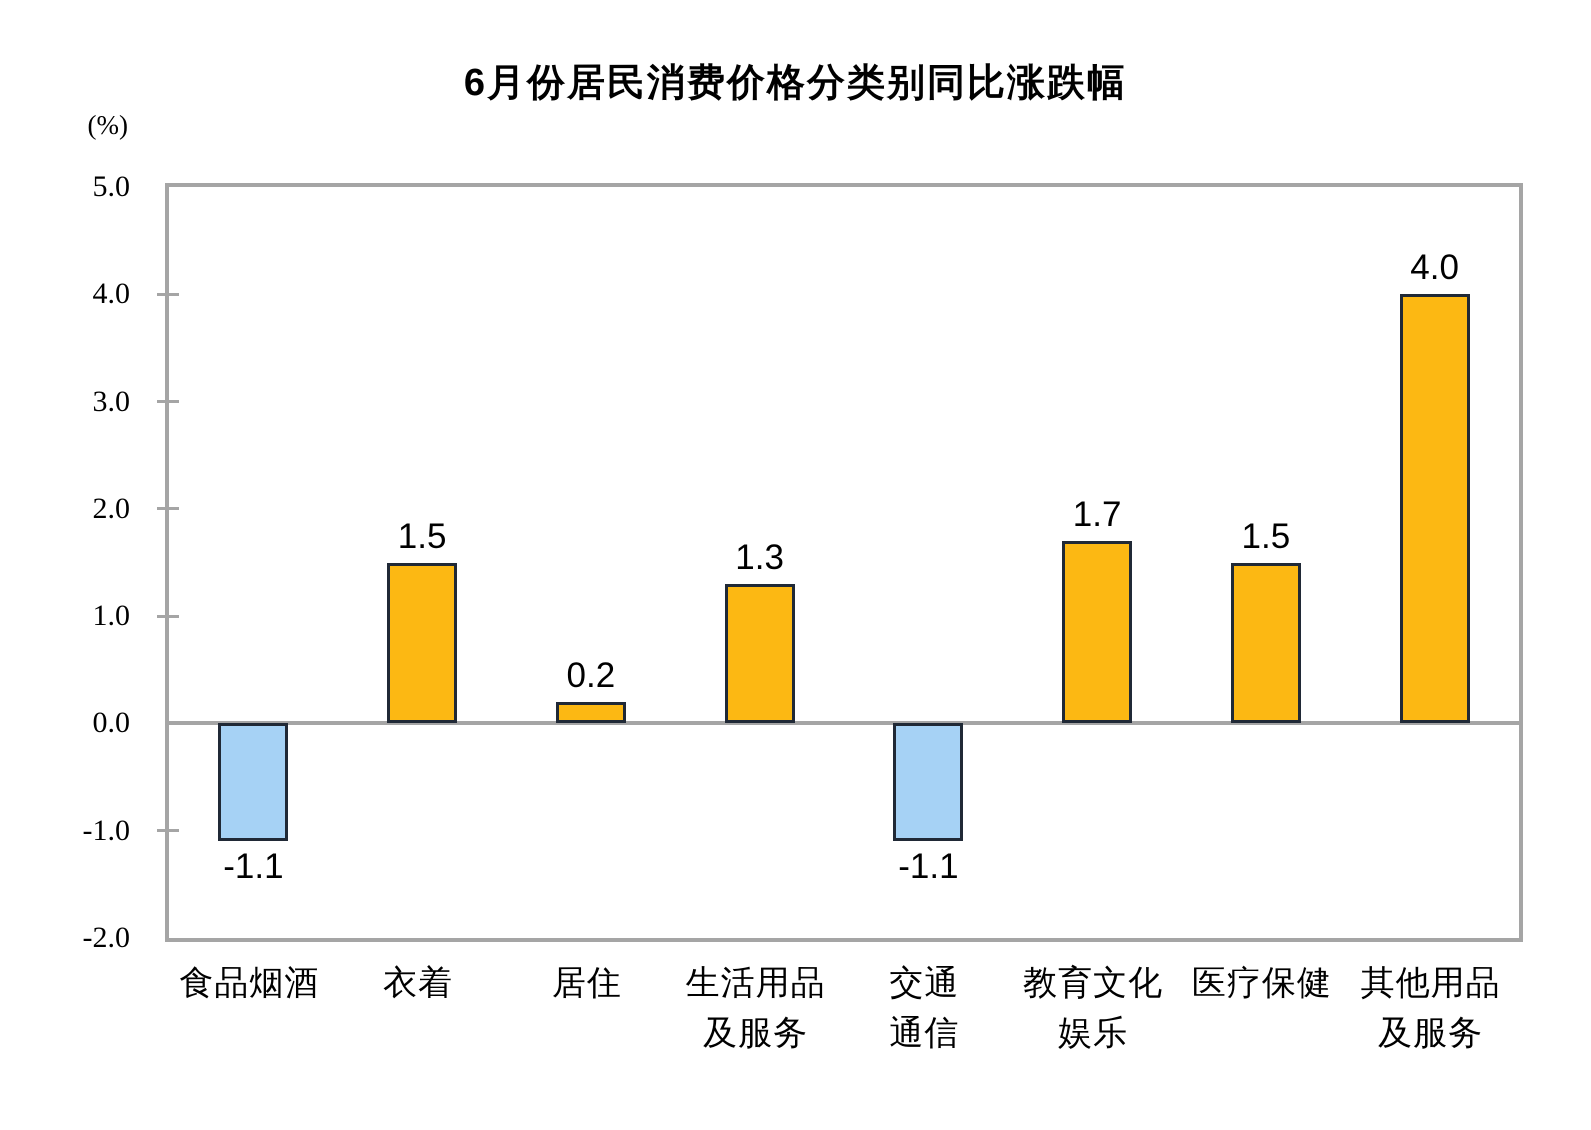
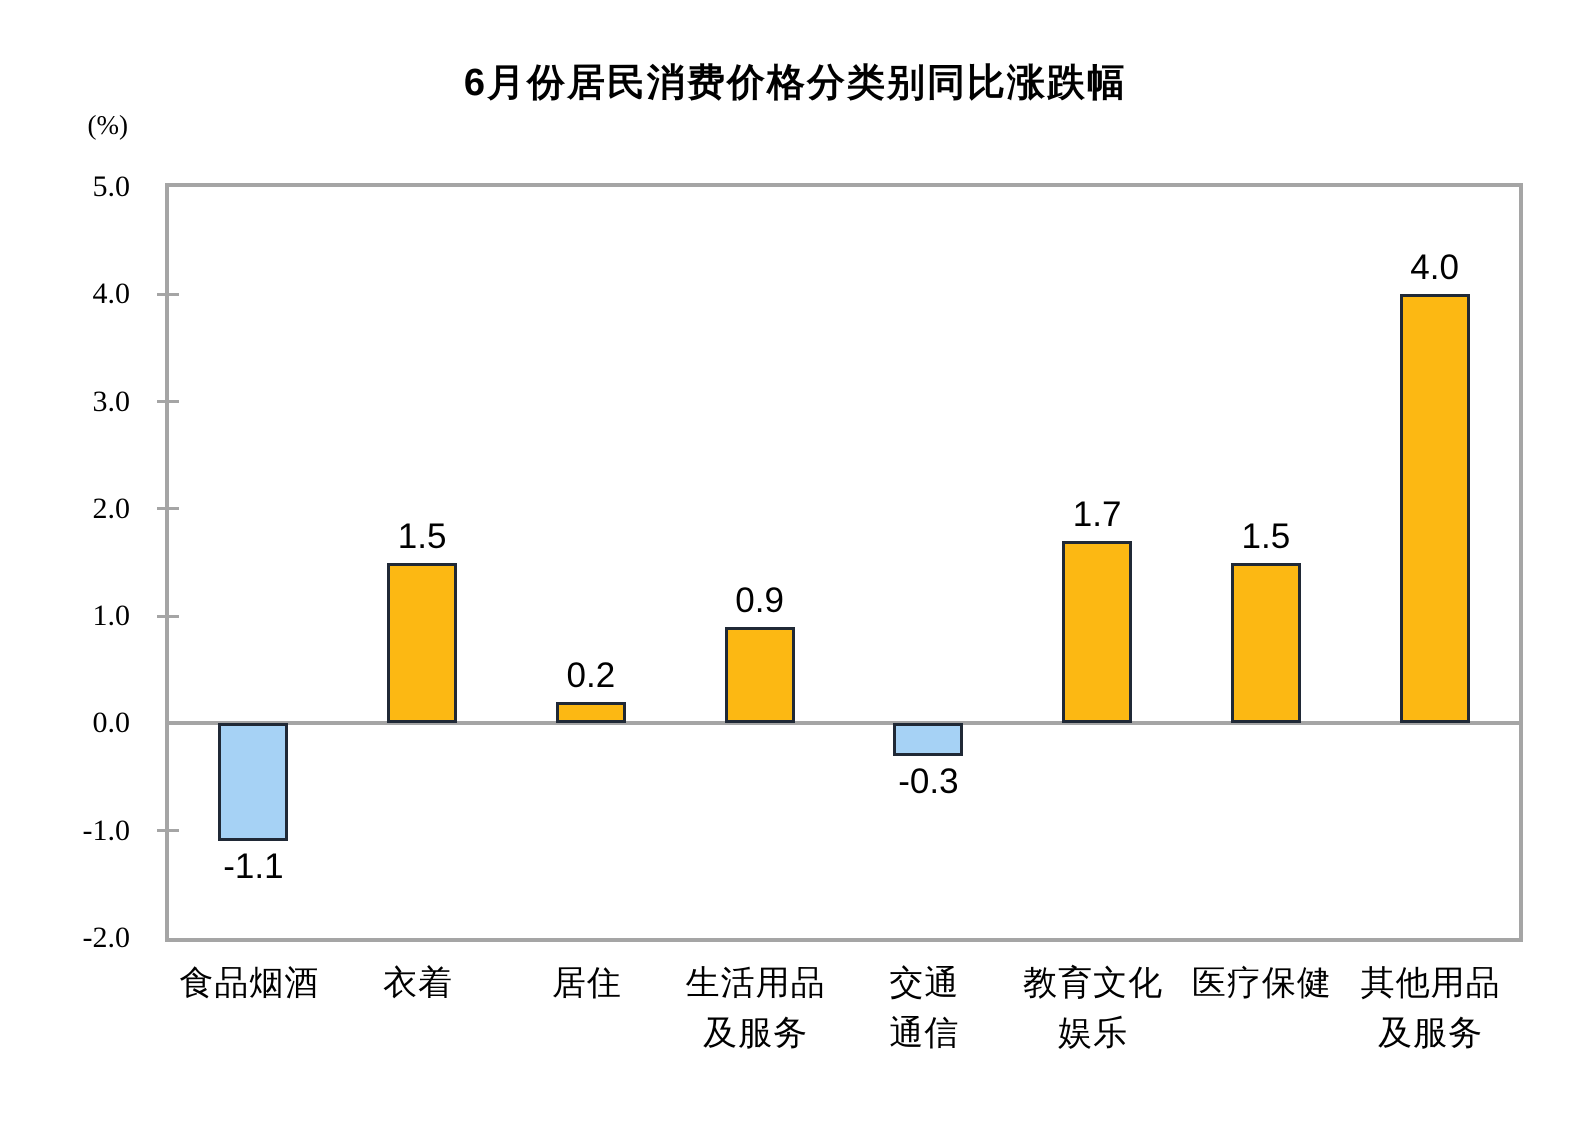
生活用品及服务: 1.3 -> 0.9
交通通信: -1.1 -> -0.3
